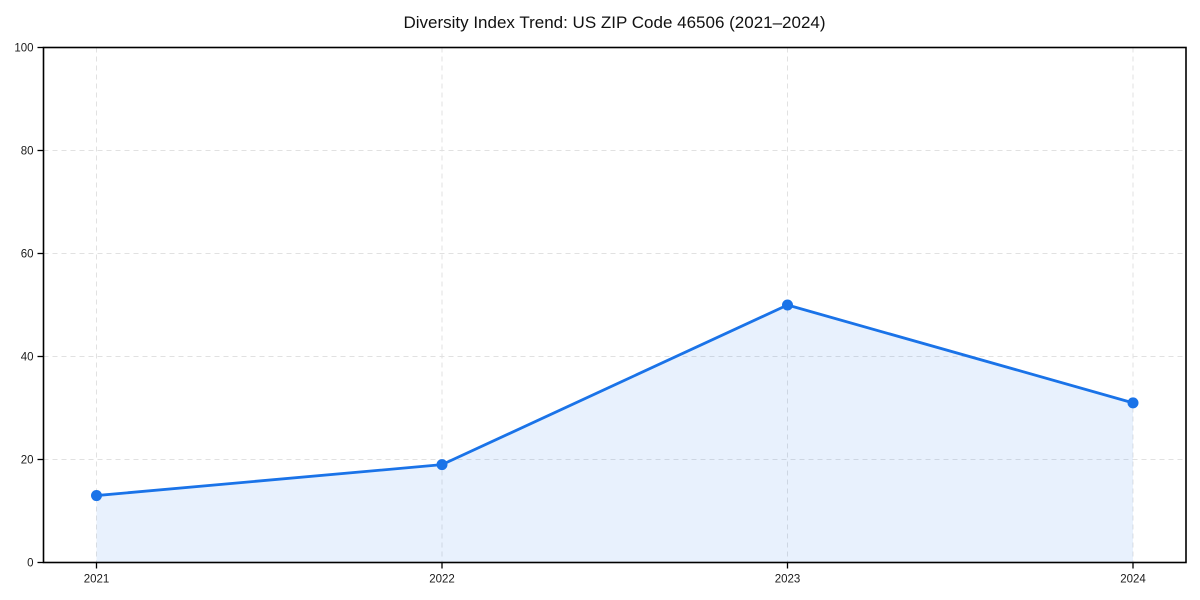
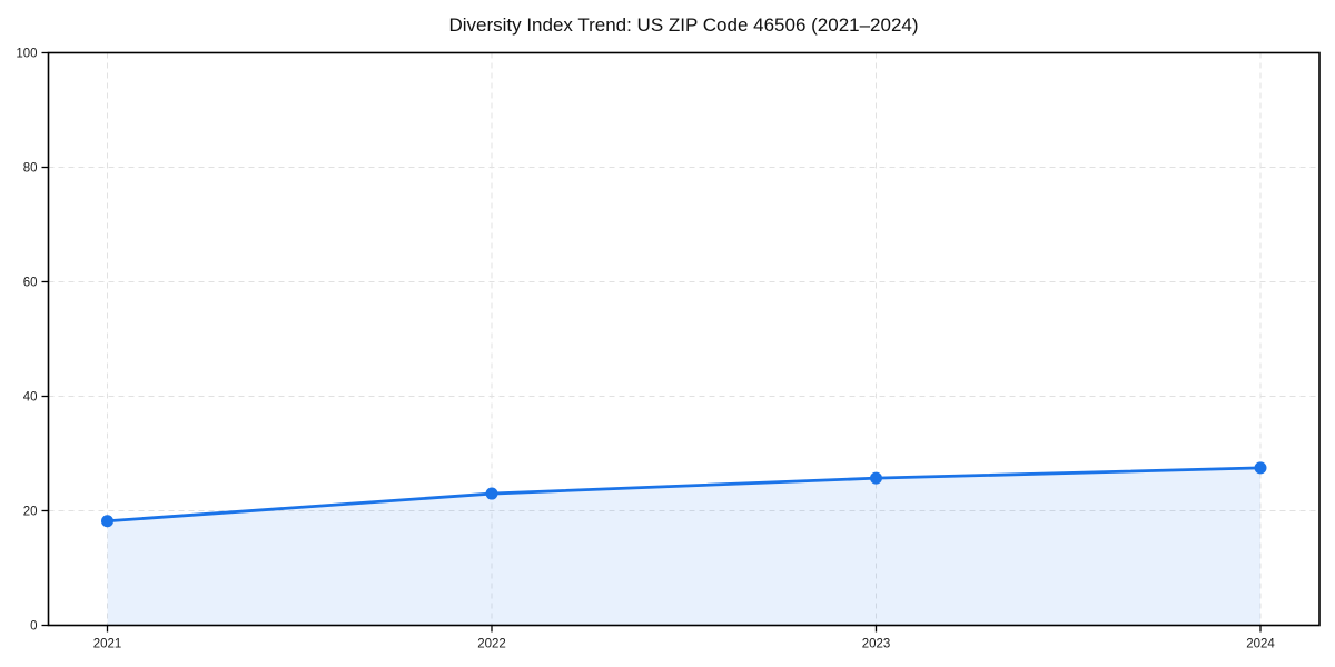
2021: 13 -> 18
2022: 19 -> 23
2023: 50 -> 26
2024: 31 -> 28
